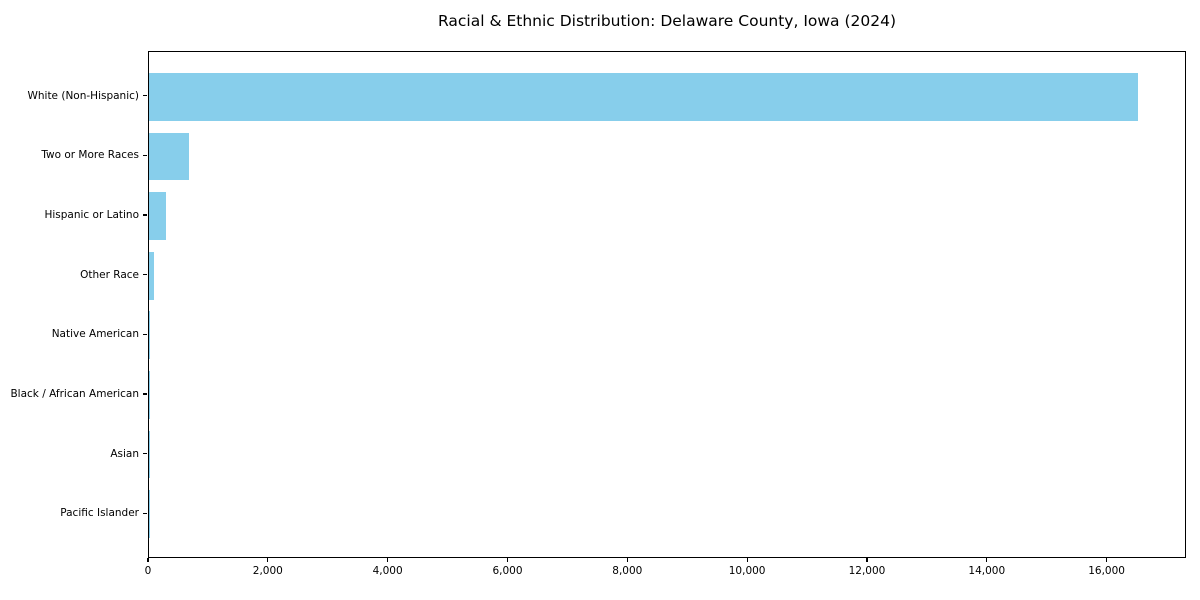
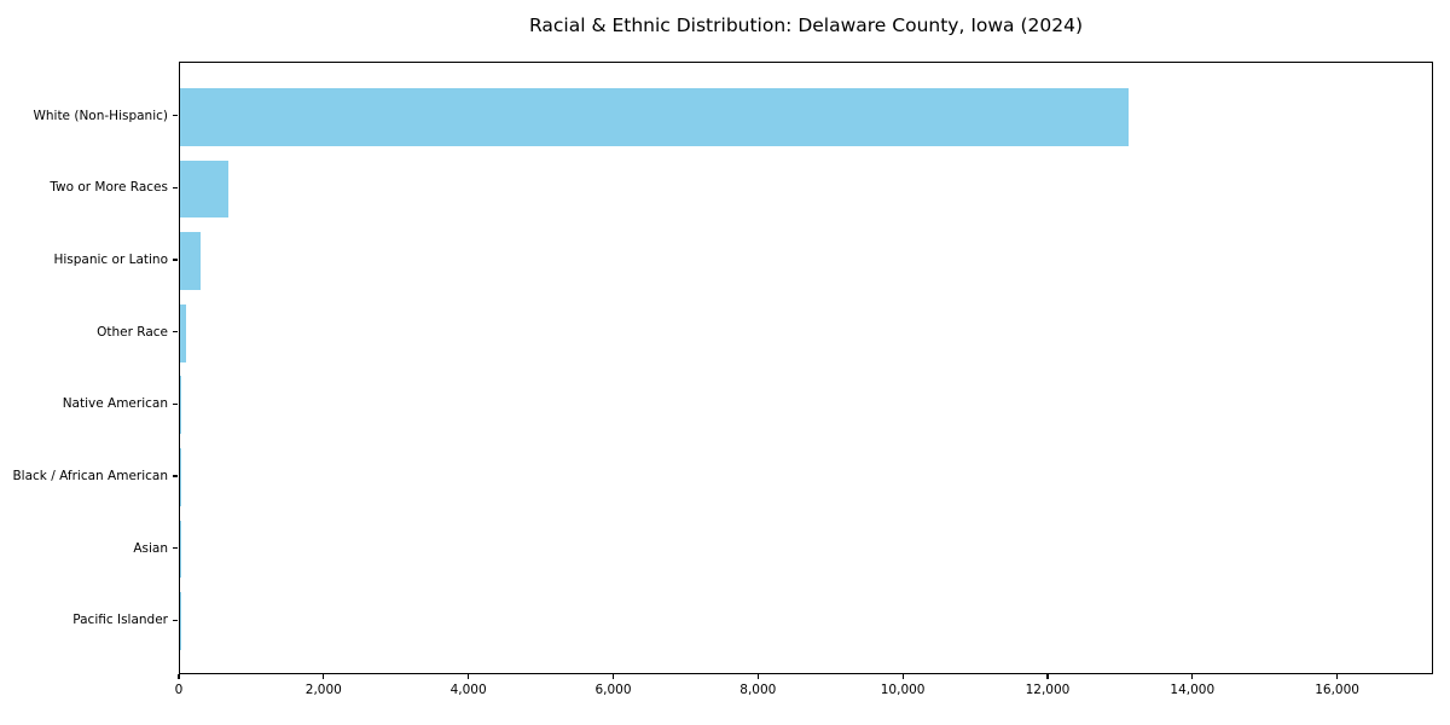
White (Non-Hispanic): 16500 -> 13100
